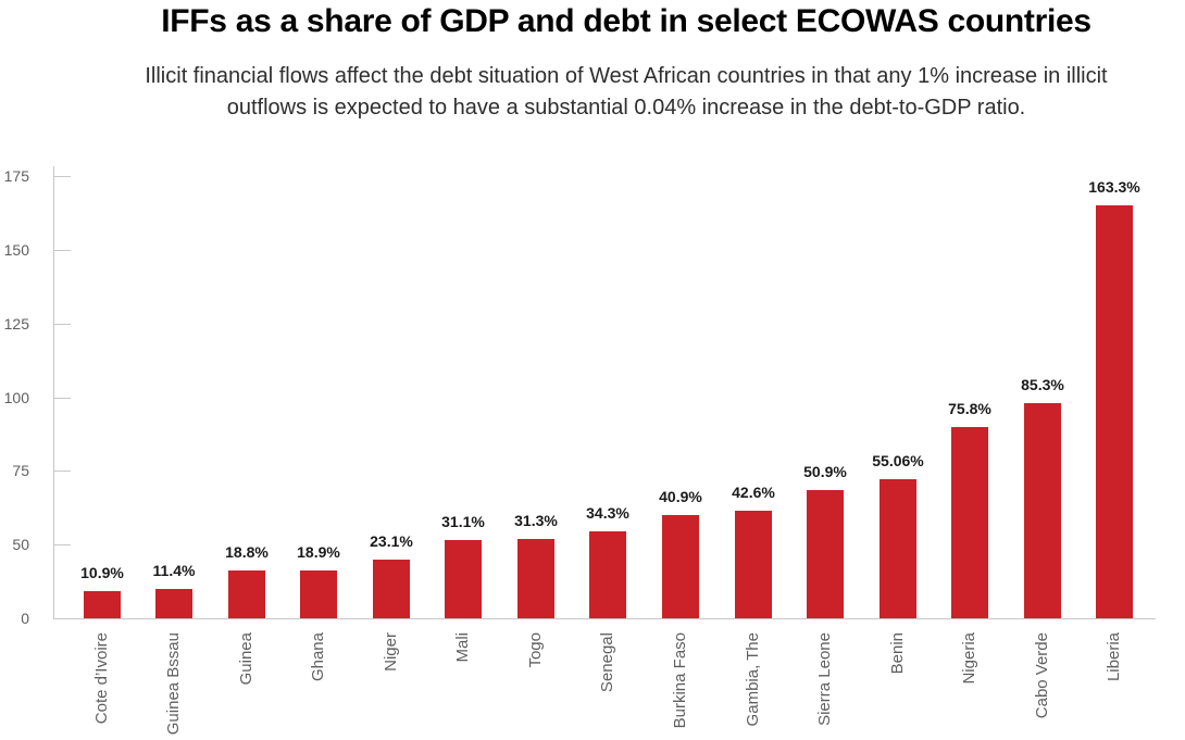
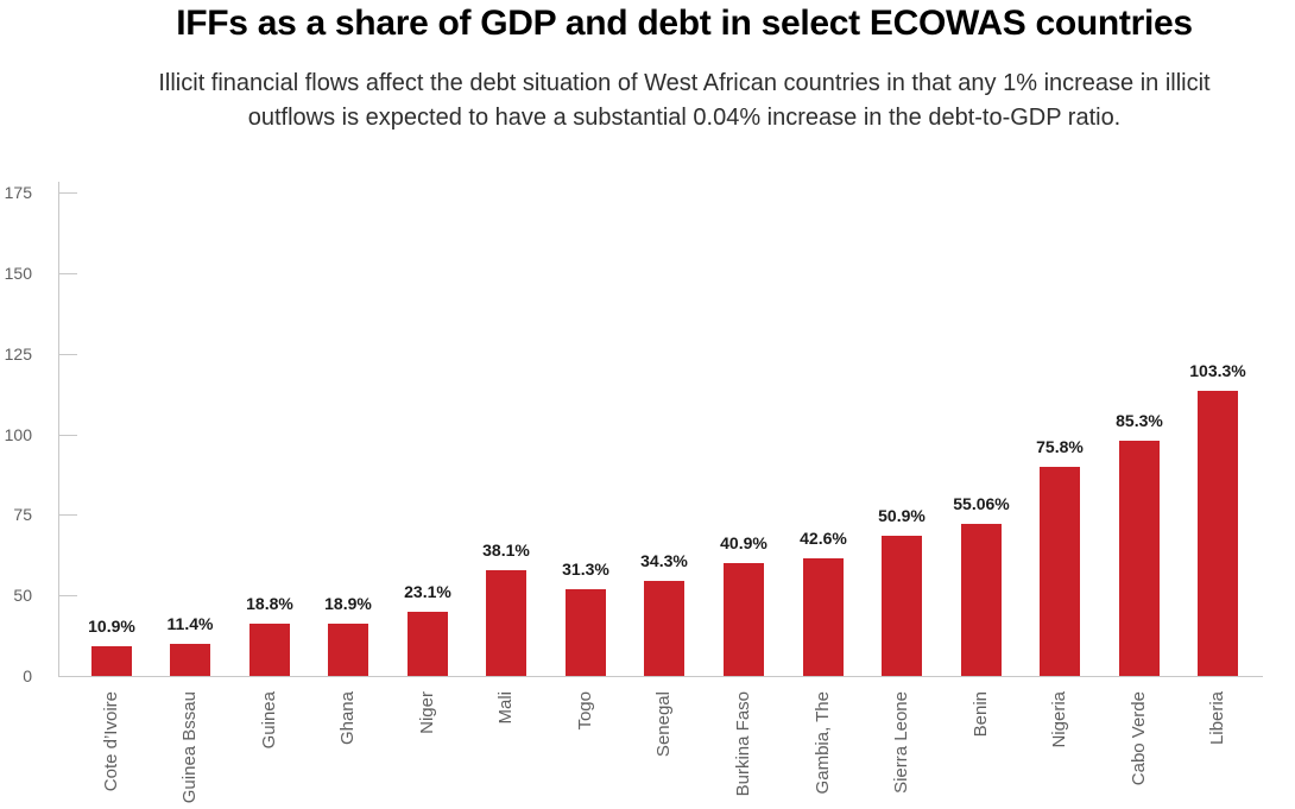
Mali: 31.1% -> 38.1%
Liberia: 163.3% -> 103.3%
